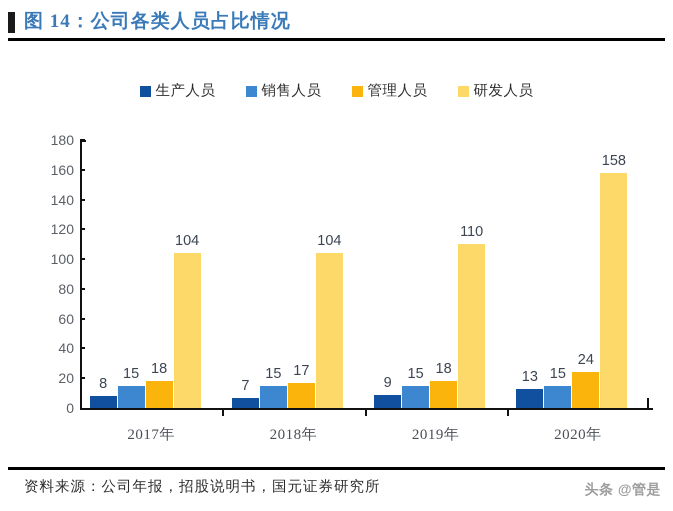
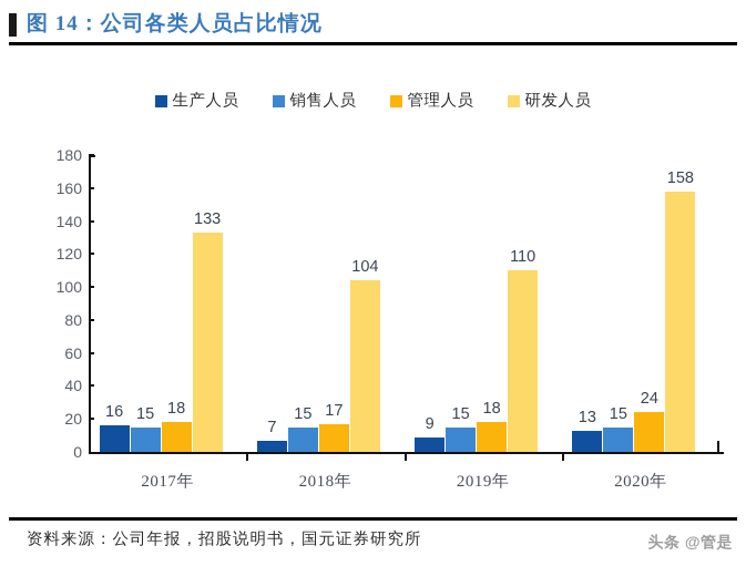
生产人员/2017年: 8 -> 16
研发人员/2017年: 104 -> 133
